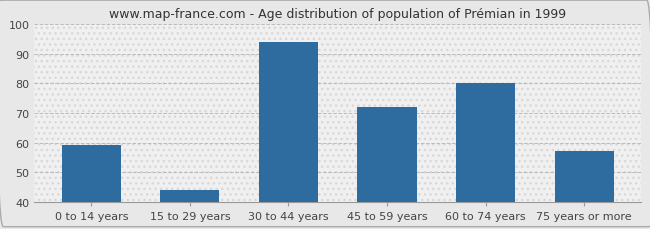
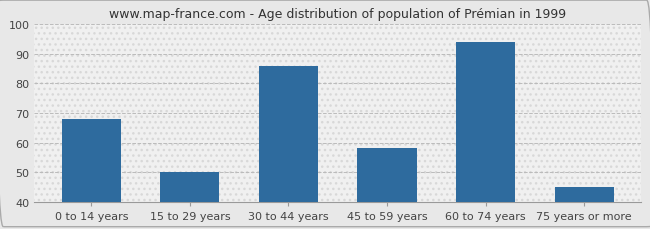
0 to 14 years: 59 -> 68
15 to 29 years: 44 -> 50
30 to 44 years: 94 -> 86
45 to 59 years: 72 -> 58
60 to 74 years: 80 -> 94
75 years or more: 57 -> 45
